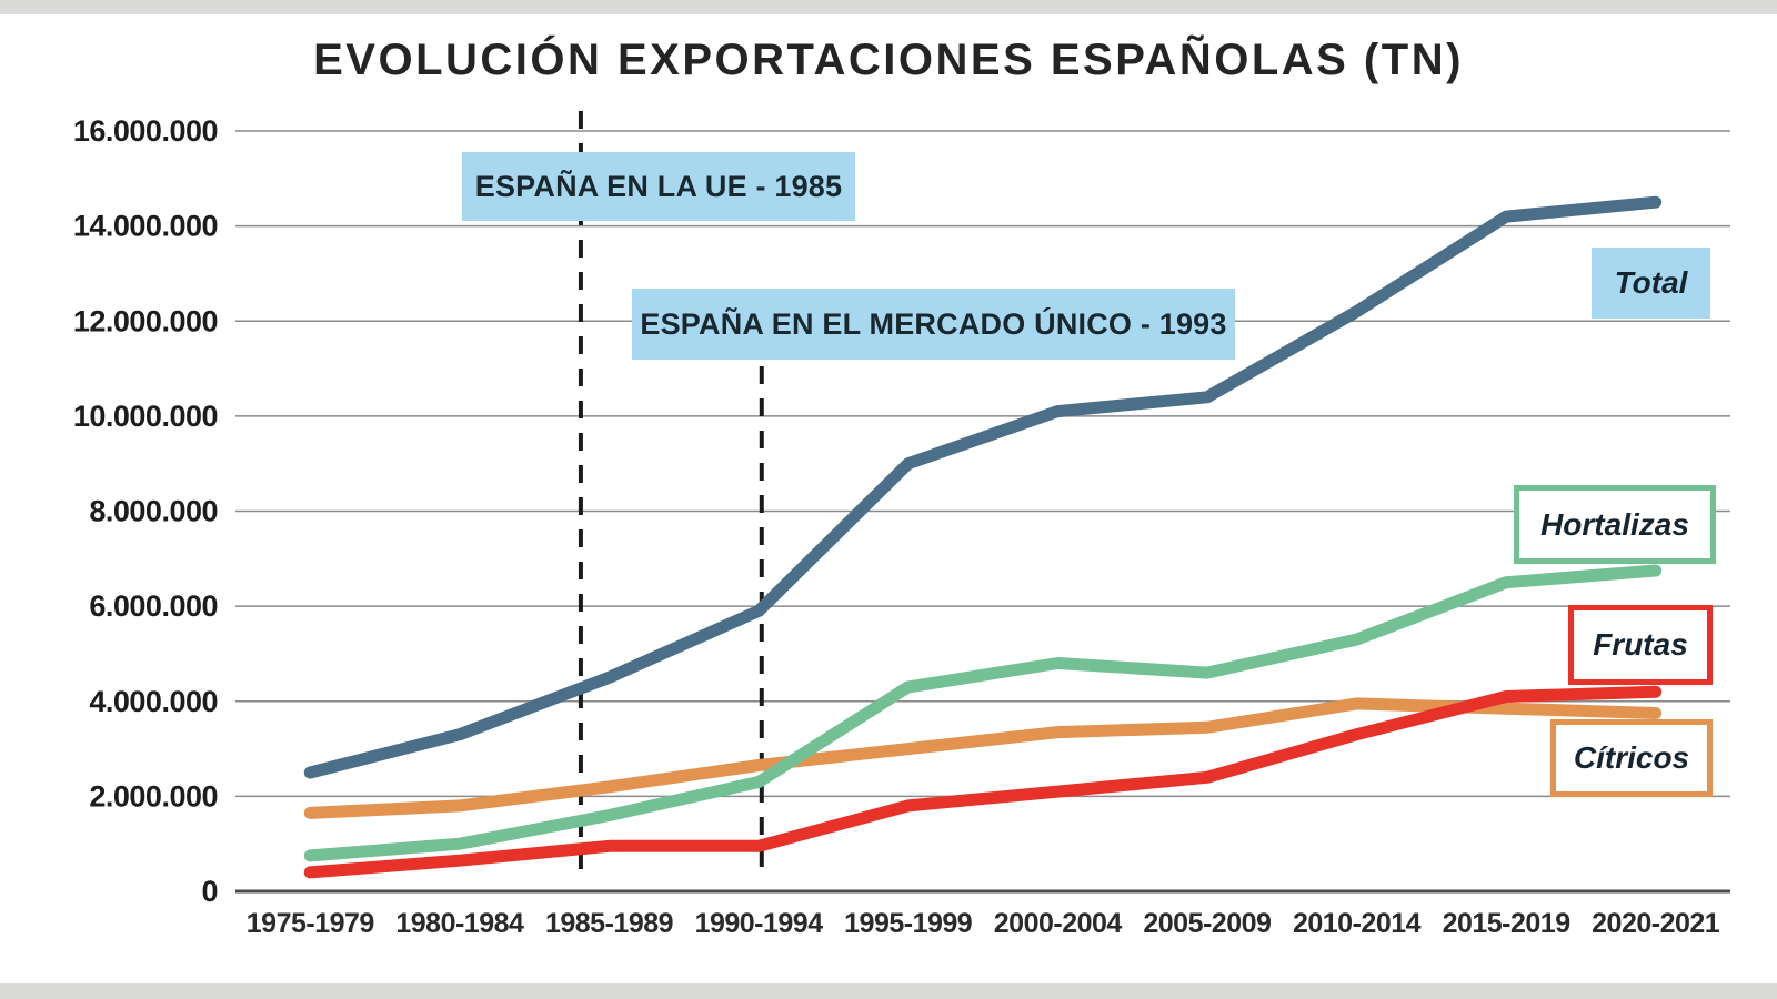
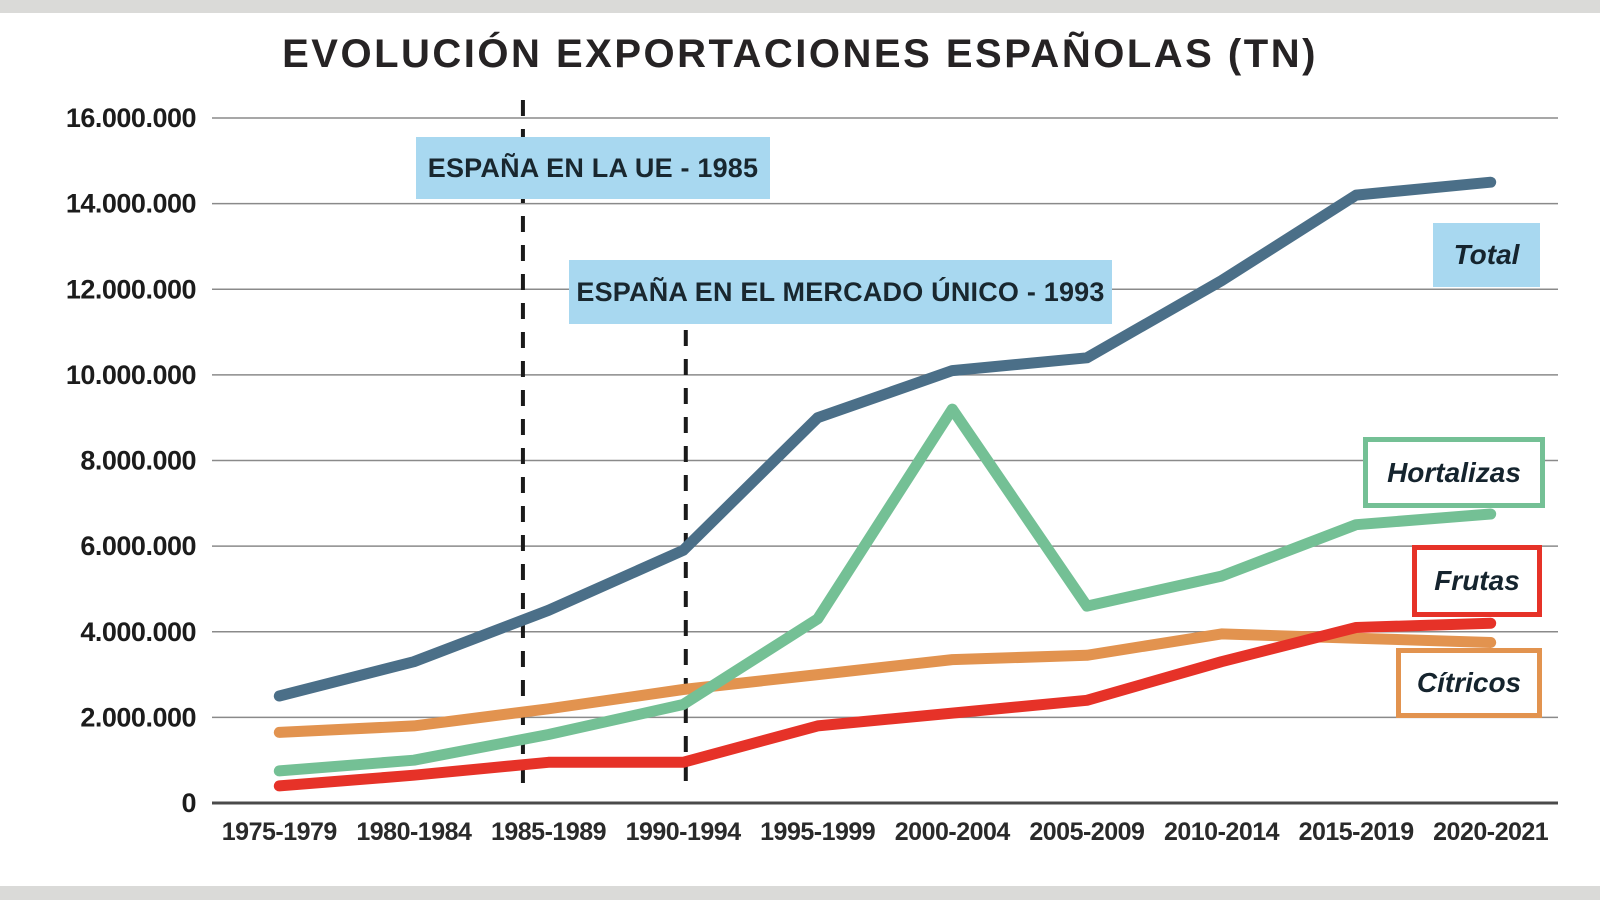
Hortalizas/2000-2004: 4800000 -> 9200000
